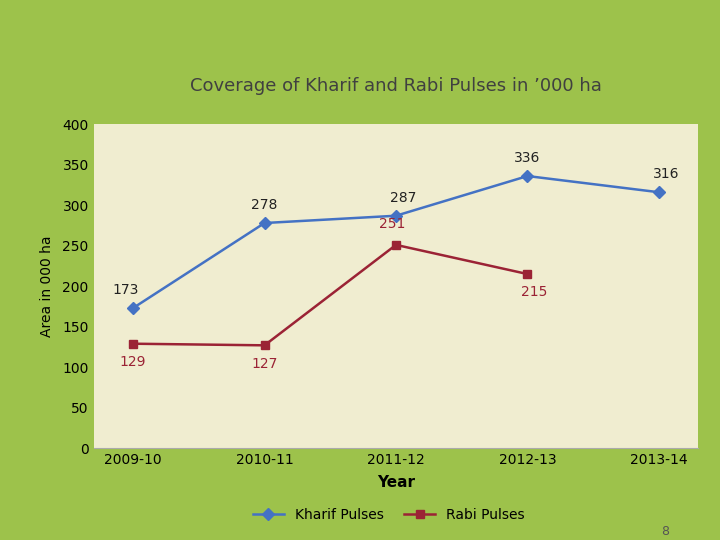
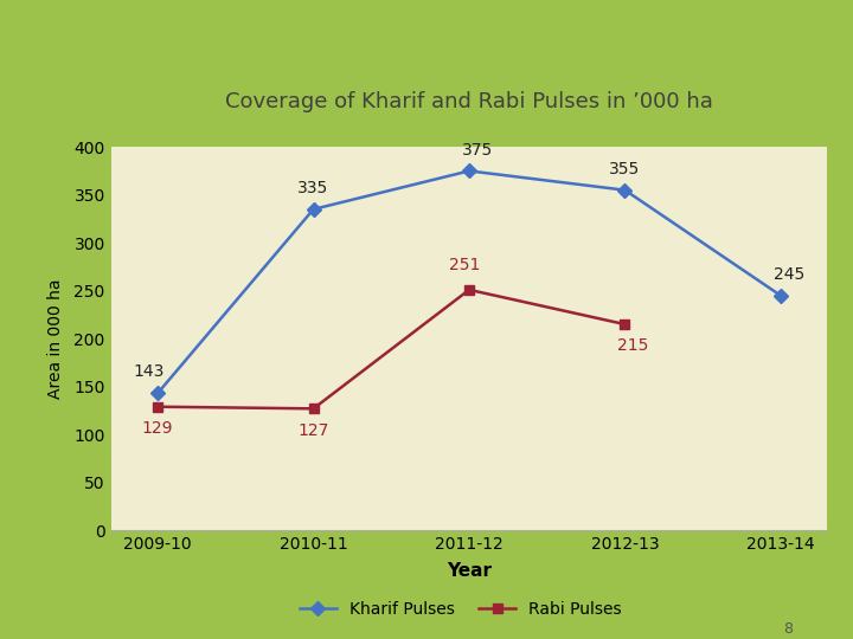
Kharif Pulses/2009-10: 173 -> 143
Kharif Pulses/2010-11: 278 -> 335
Kharif Pulses/2011-12: 287 -> 375
Kharif Pulses/2012-13: 336 -> 355
Kharif Pulses/2013-14: 316 -> 245
